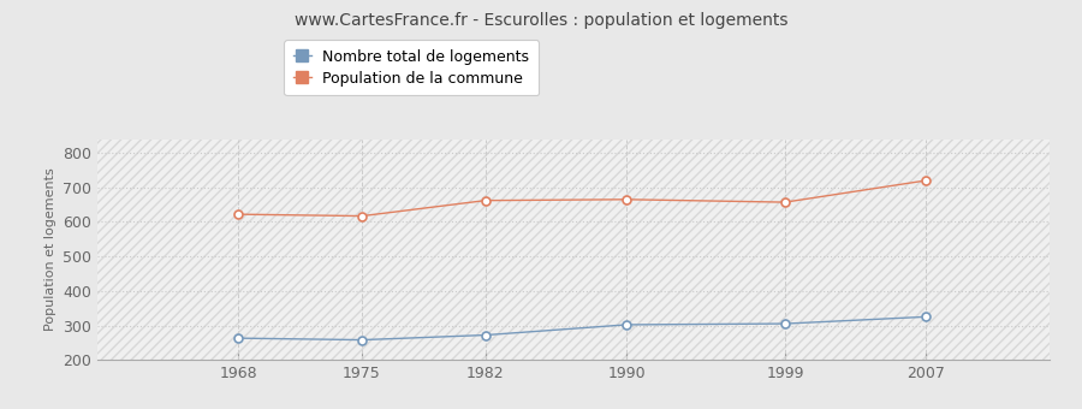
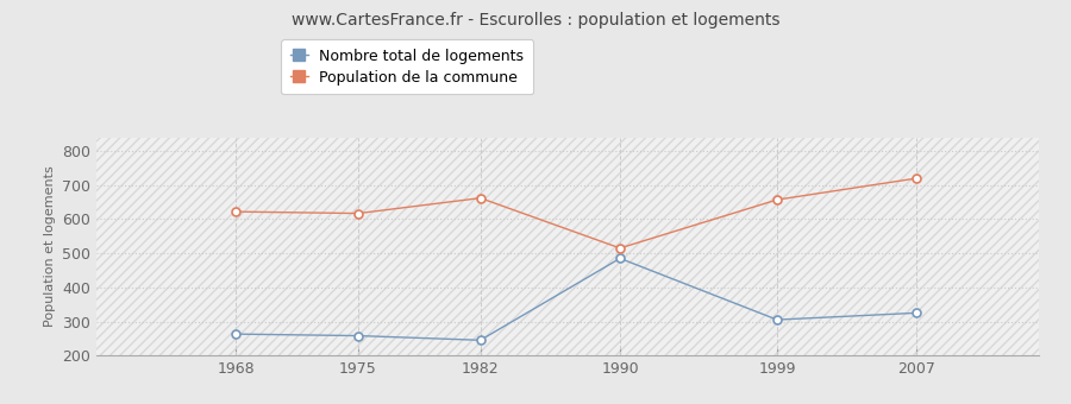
Nombre total de logements/1982: 272 -> 245
Nombre total de logements/1990: 302 -> 485
Population de la commune/1990: 665 -> 515
